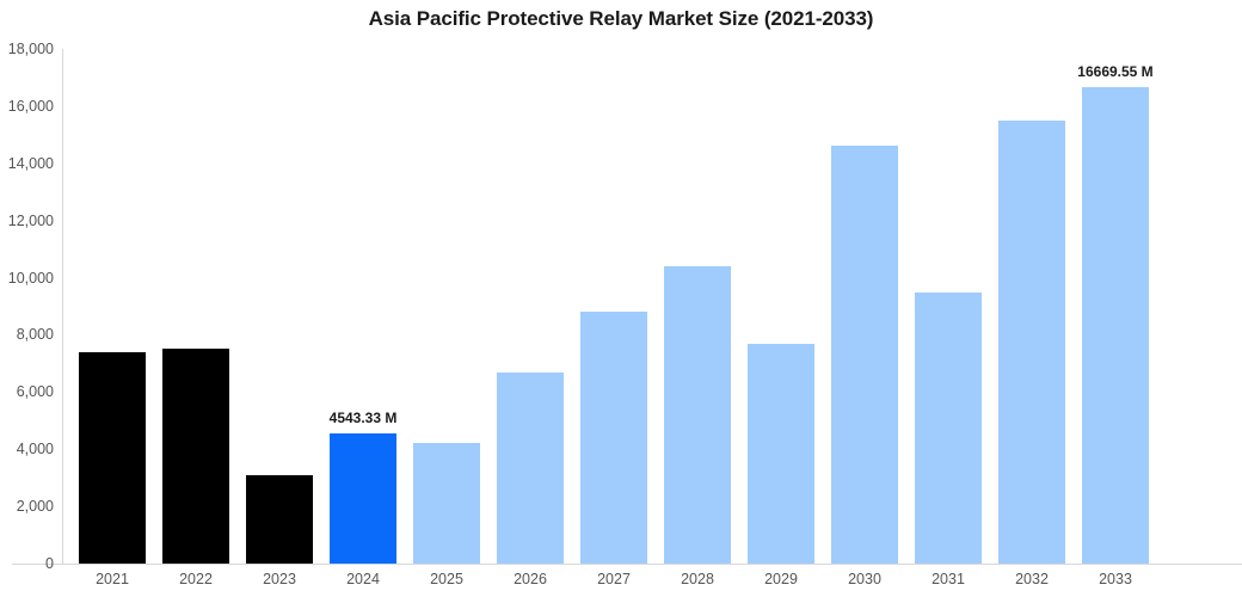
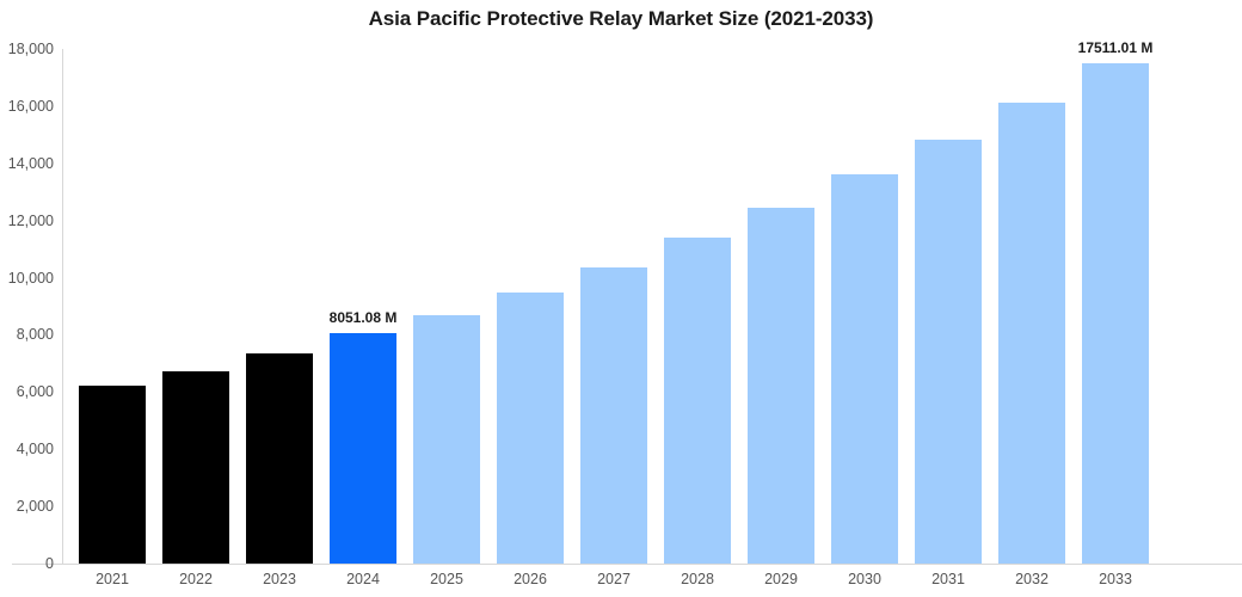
2021: 7400 -> 6200
2022: 7500 -> 6700
2023: 3100 -> 7400
2024: 4543.33 -> 8051.08
2025: 4200 -> 8700
2026: 6700 -> 9500
2027: 8800 -> 10400
2028: 10400 -> 11400
2029: 7700 -> 12400
2030: 14600 -> 13600
2031: 9500 -> 14800
2032: 15500 -> 16100
2033: 16669.55 -> 17511.01
